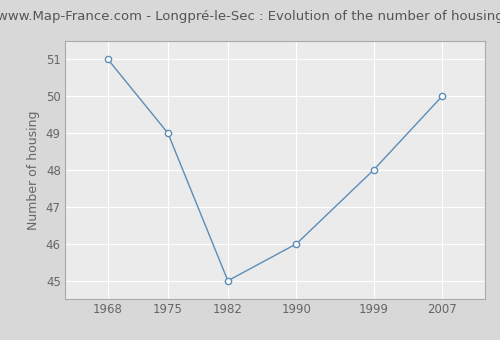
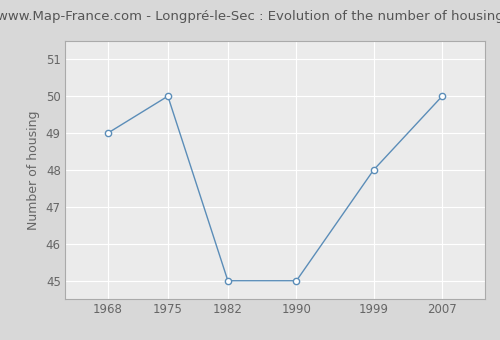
1968: 51 -> 49
1975: 49 -> 50
1990: 46 -> 45
